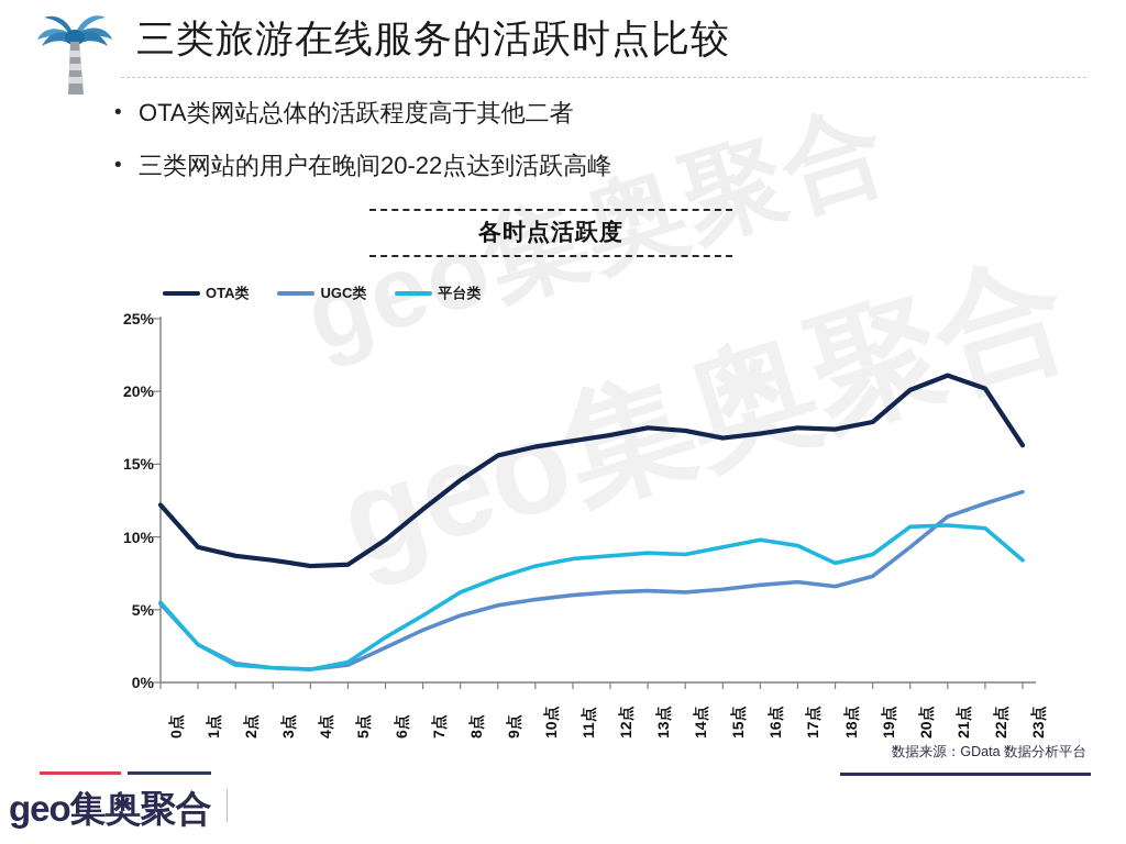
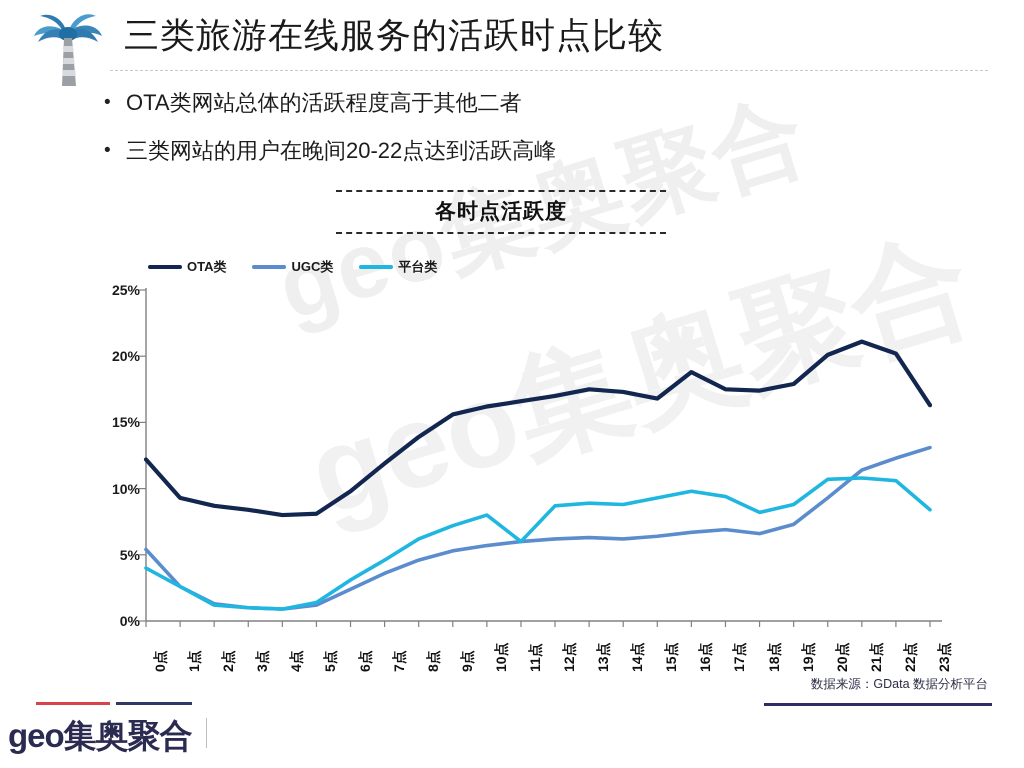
平台类/0点: 5.5% -> 4.0%
平台类/11点: 8.5% -> 6.0%
OTA类/16点: 17.1% -> 18.8%
